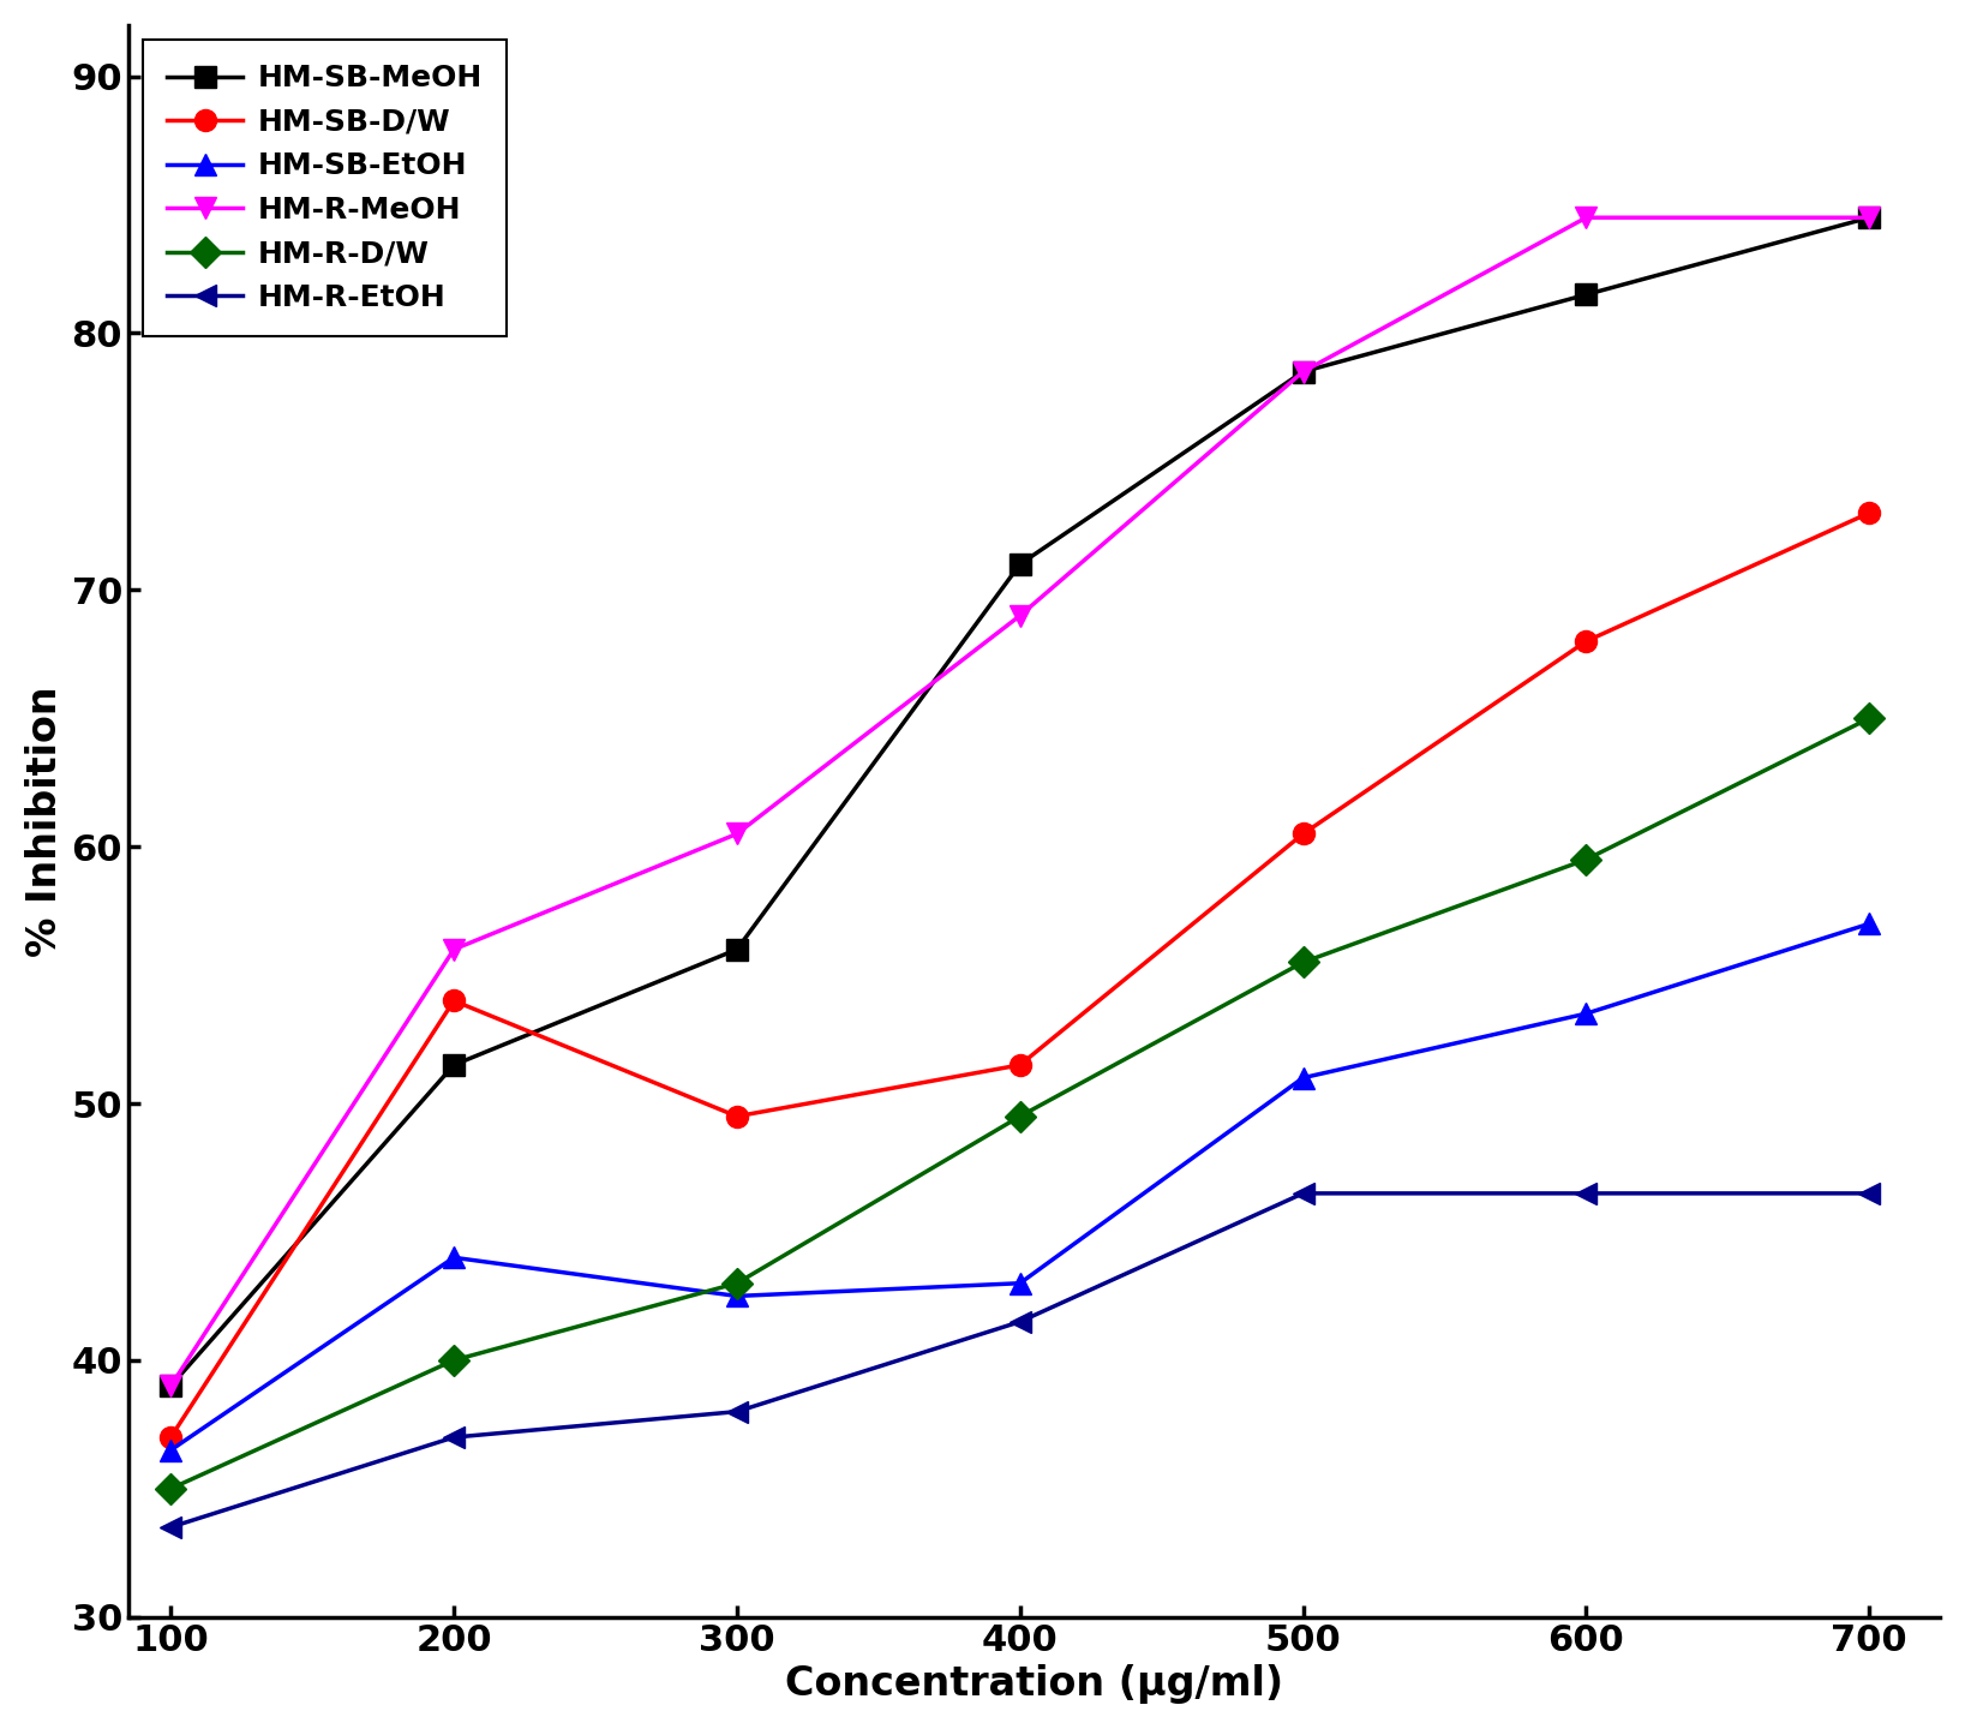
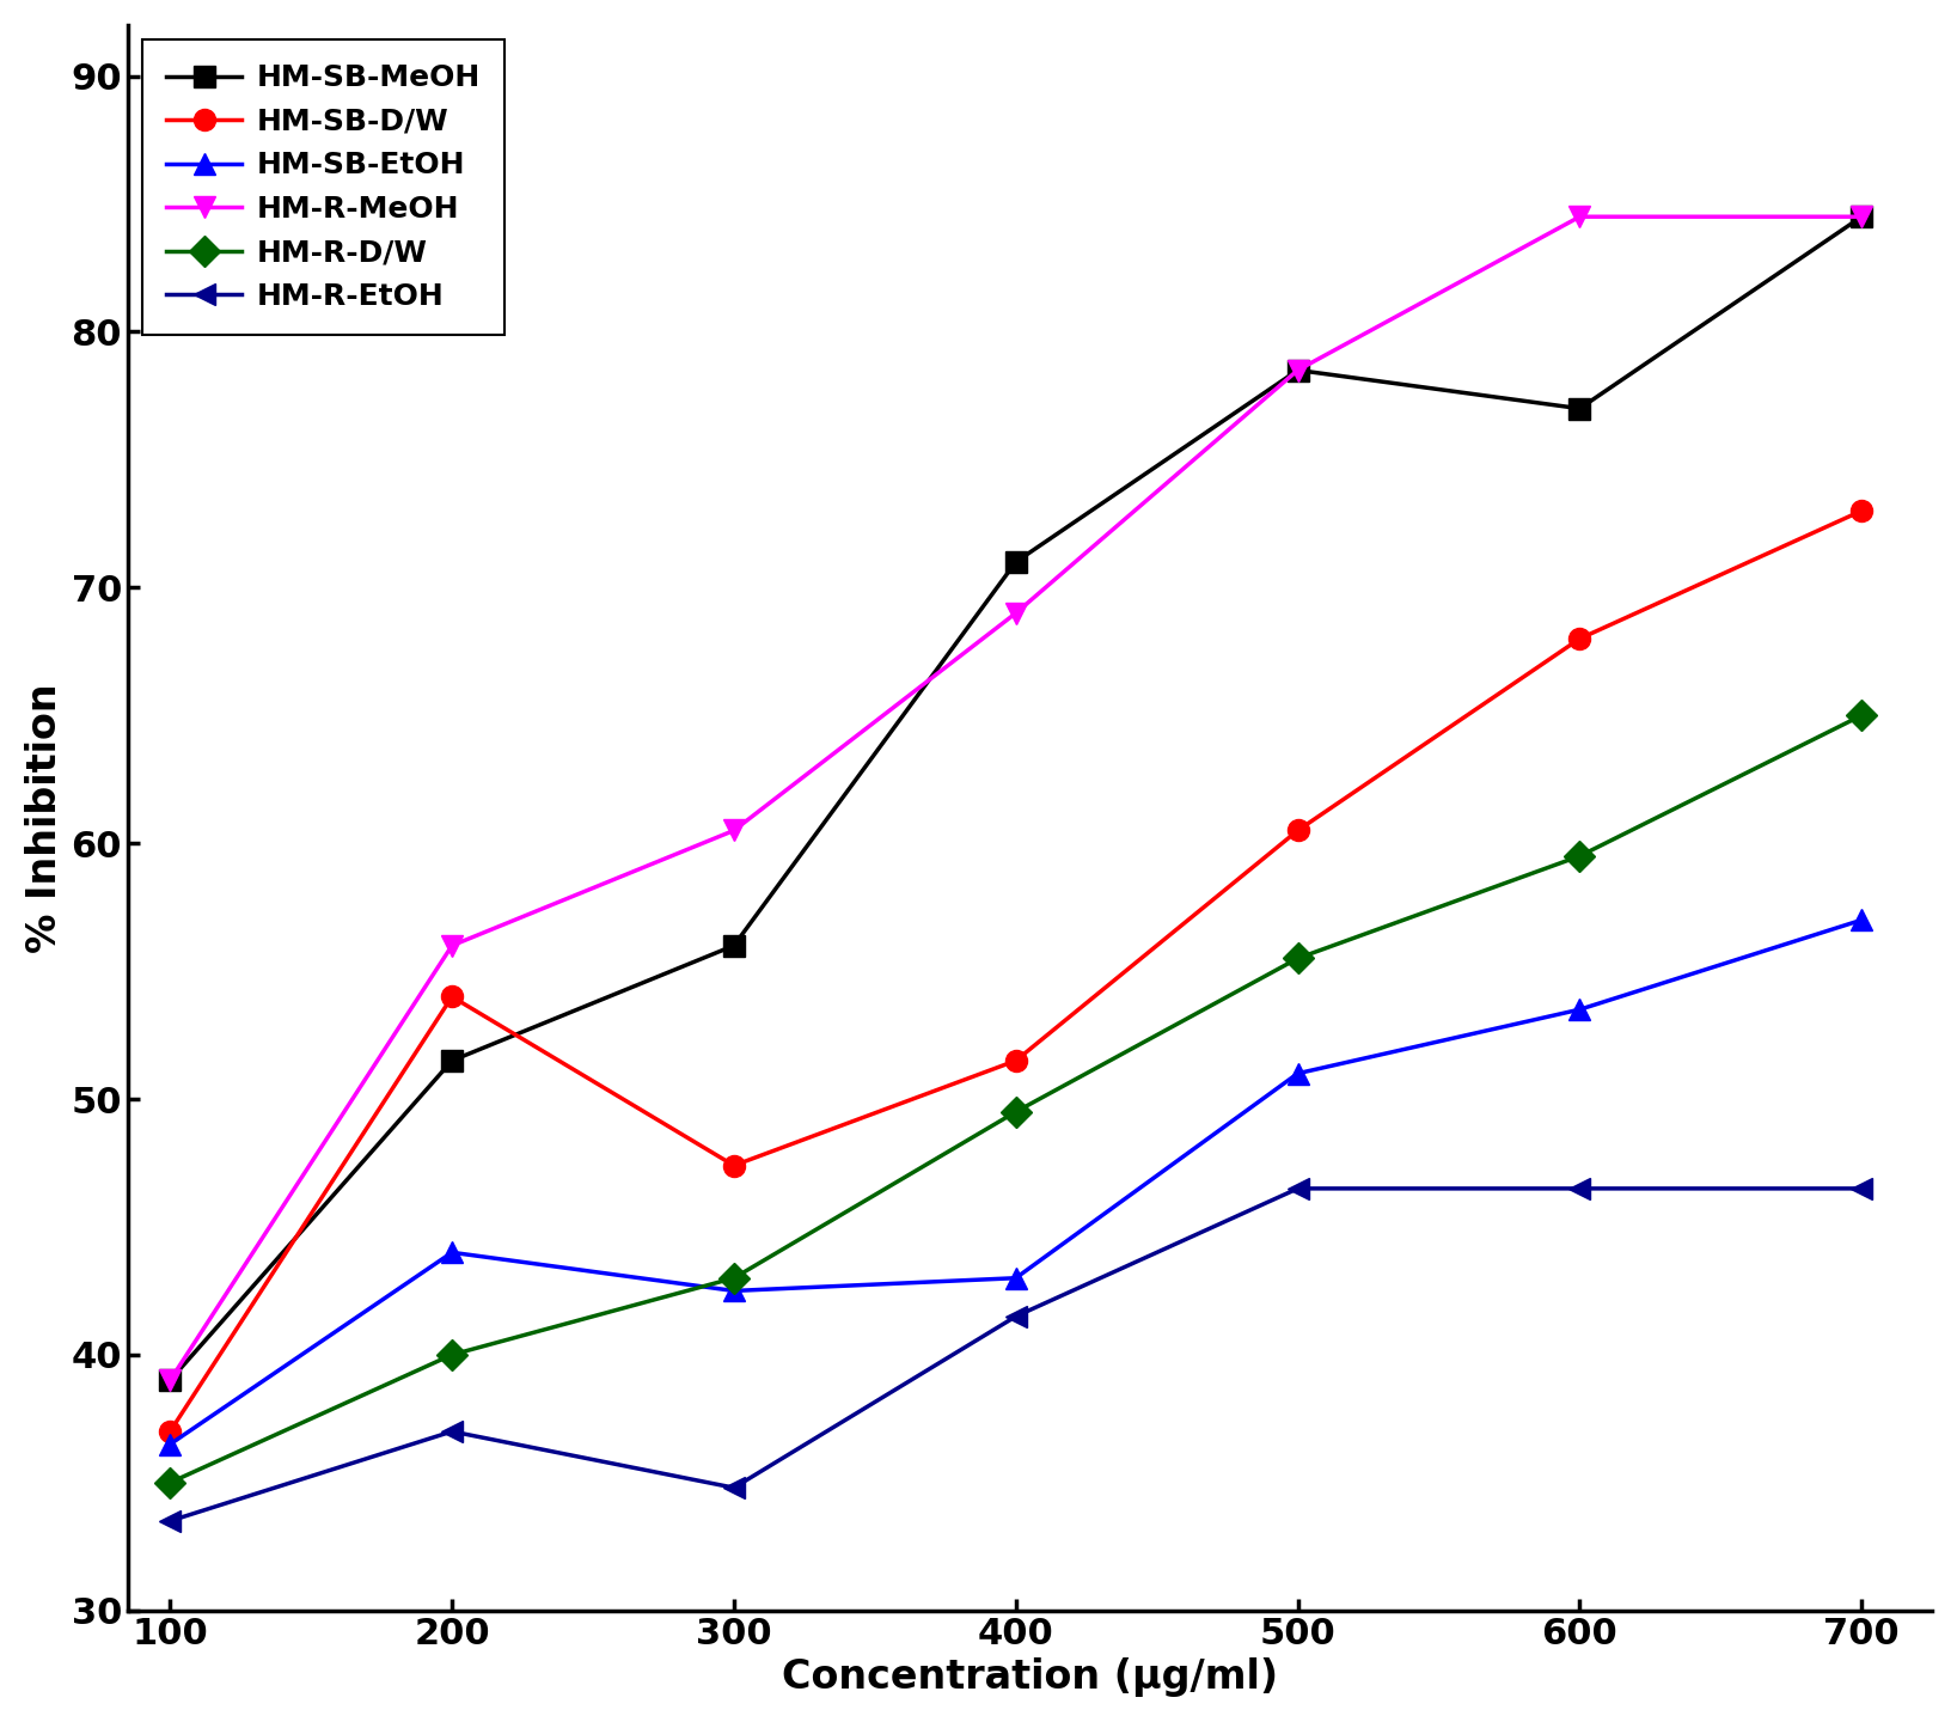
HM-SB-D/W/300: 49.5 -> 47.4
HM-R-EtOH/300: 38.0 -> 34.8
HM-SB-MeOH/600: 81.5 -> 77.0
